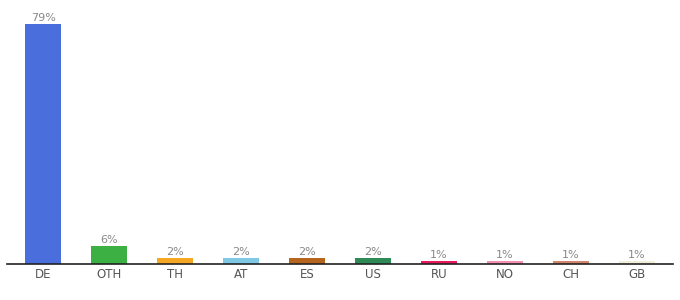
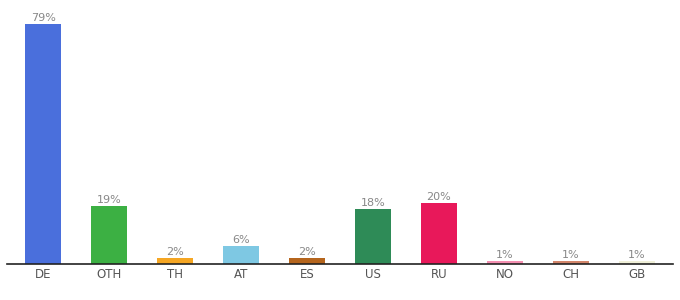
OTH: 6% -> 19%
AT: 2% -> 6%
US: 2% -> 18%
RU: 1% -> 20%
